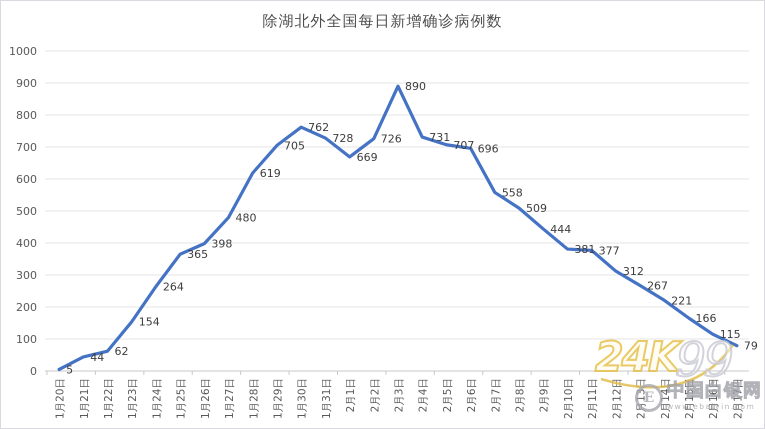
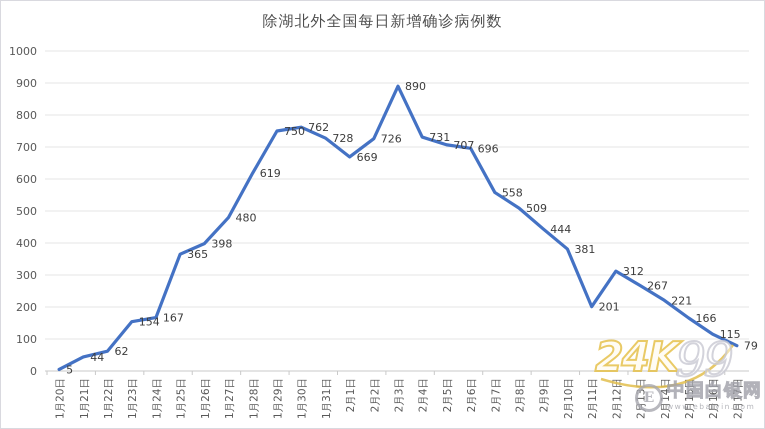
1月24日: 264 -> 167
1月29日: 705 -> 750
2月11日: 377 -> 201
